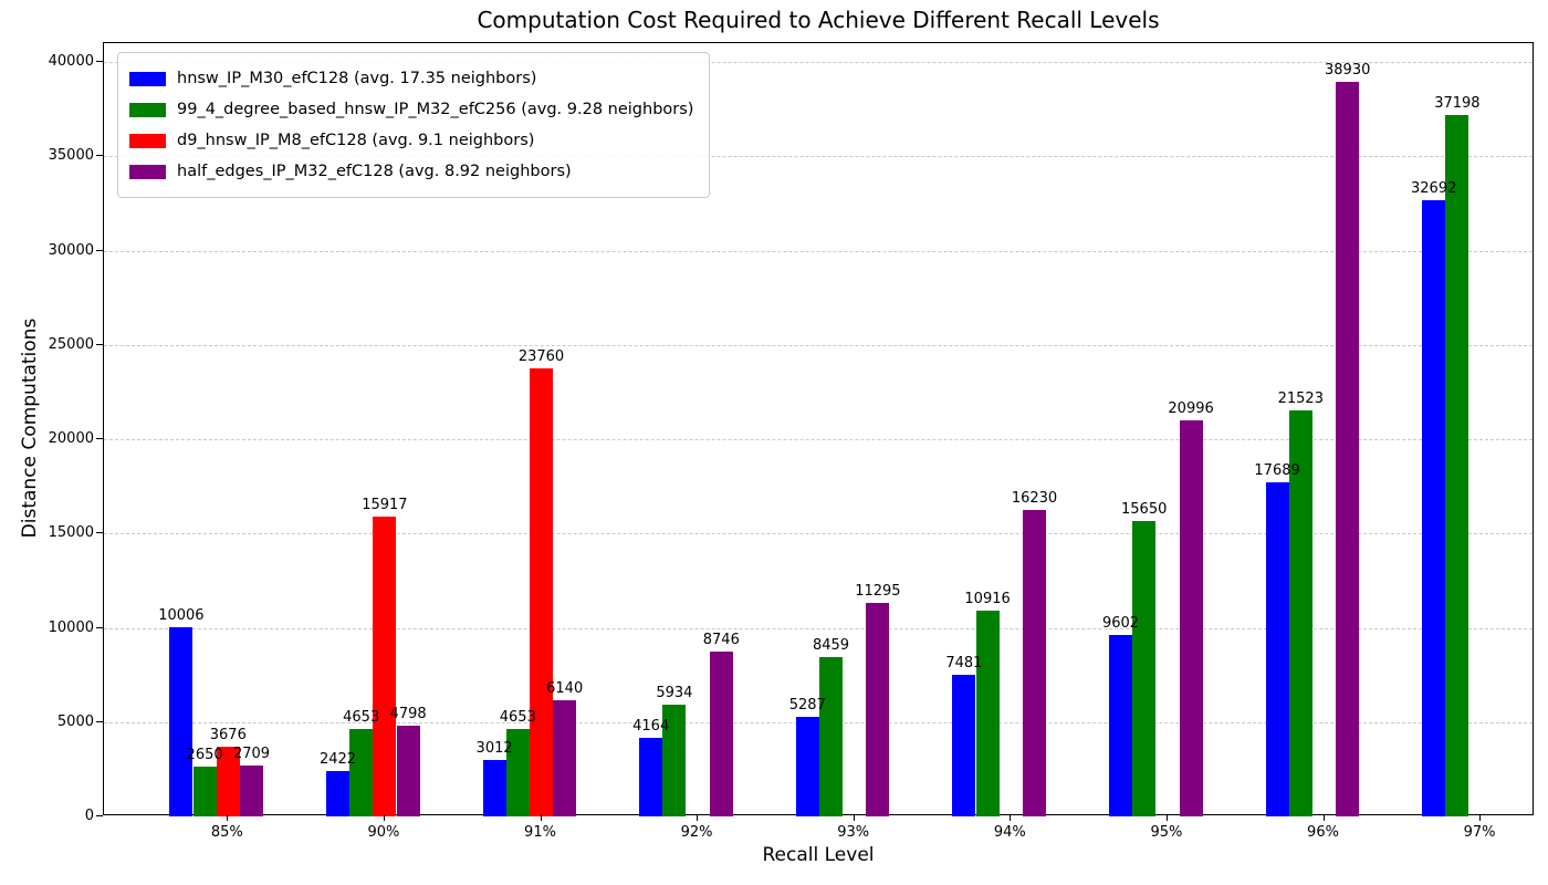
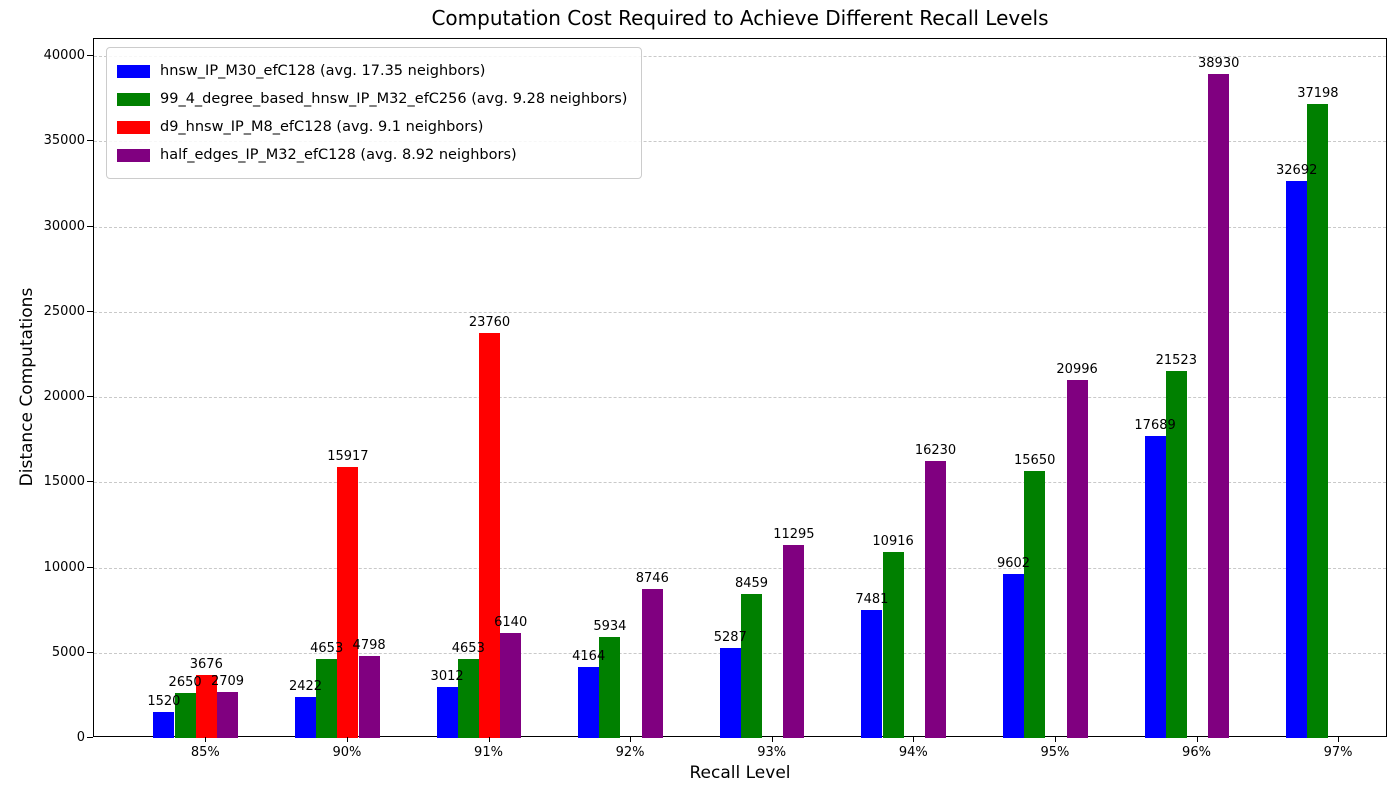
hnsw_IP_M30_efC128 (avg. 17.35 neighbors)/85%: 10006 -> 1520
